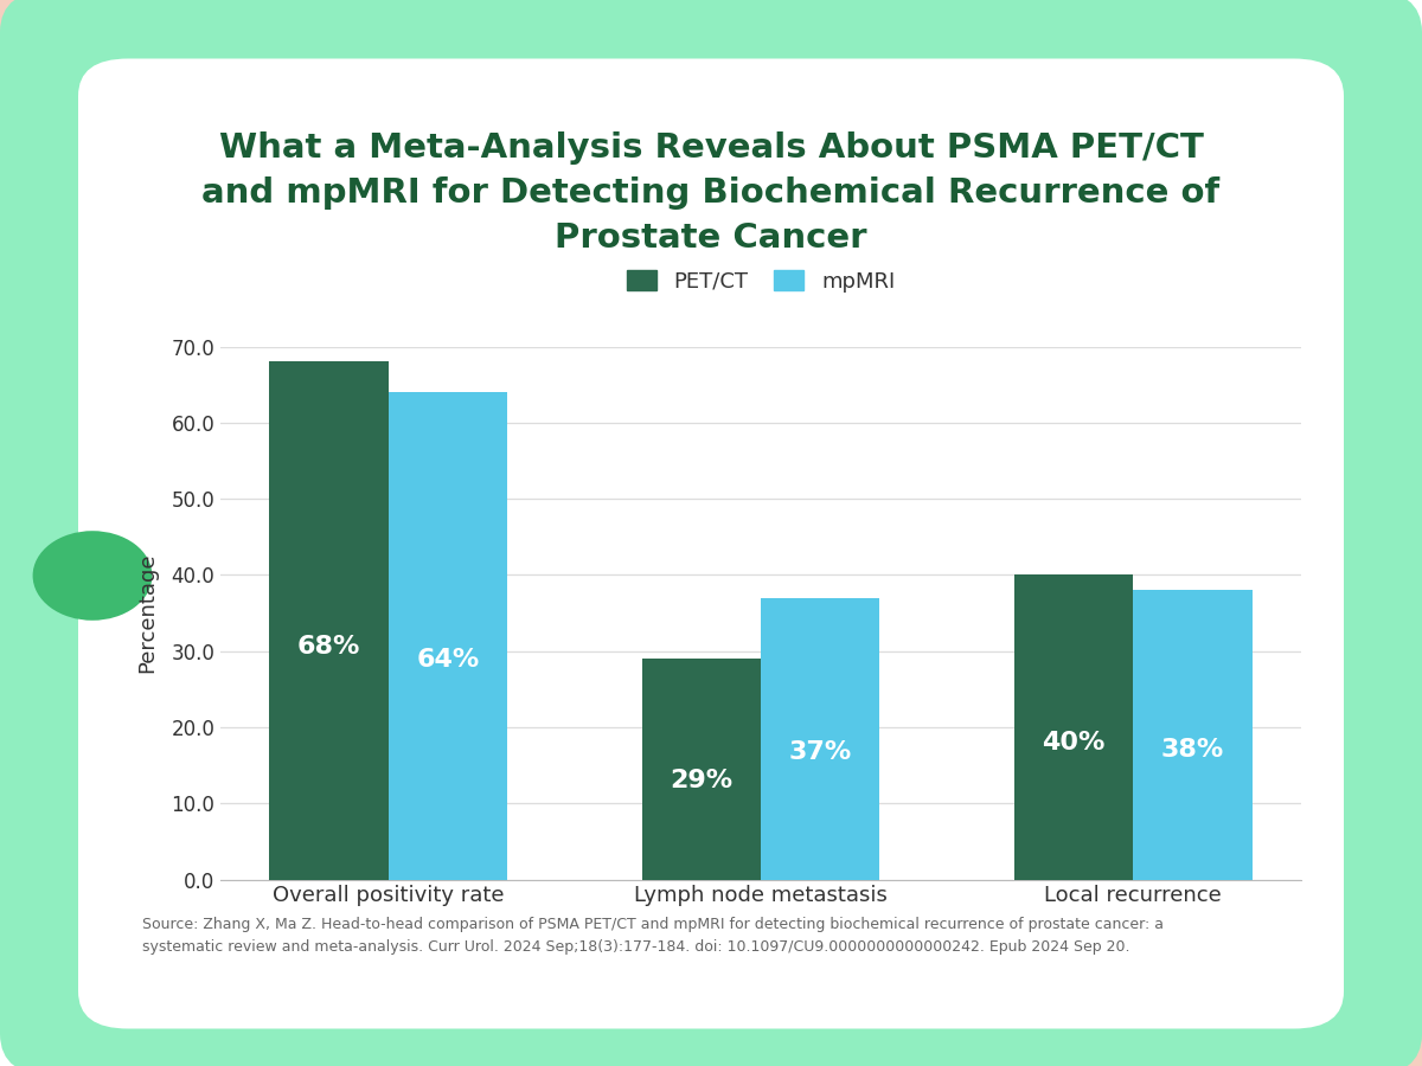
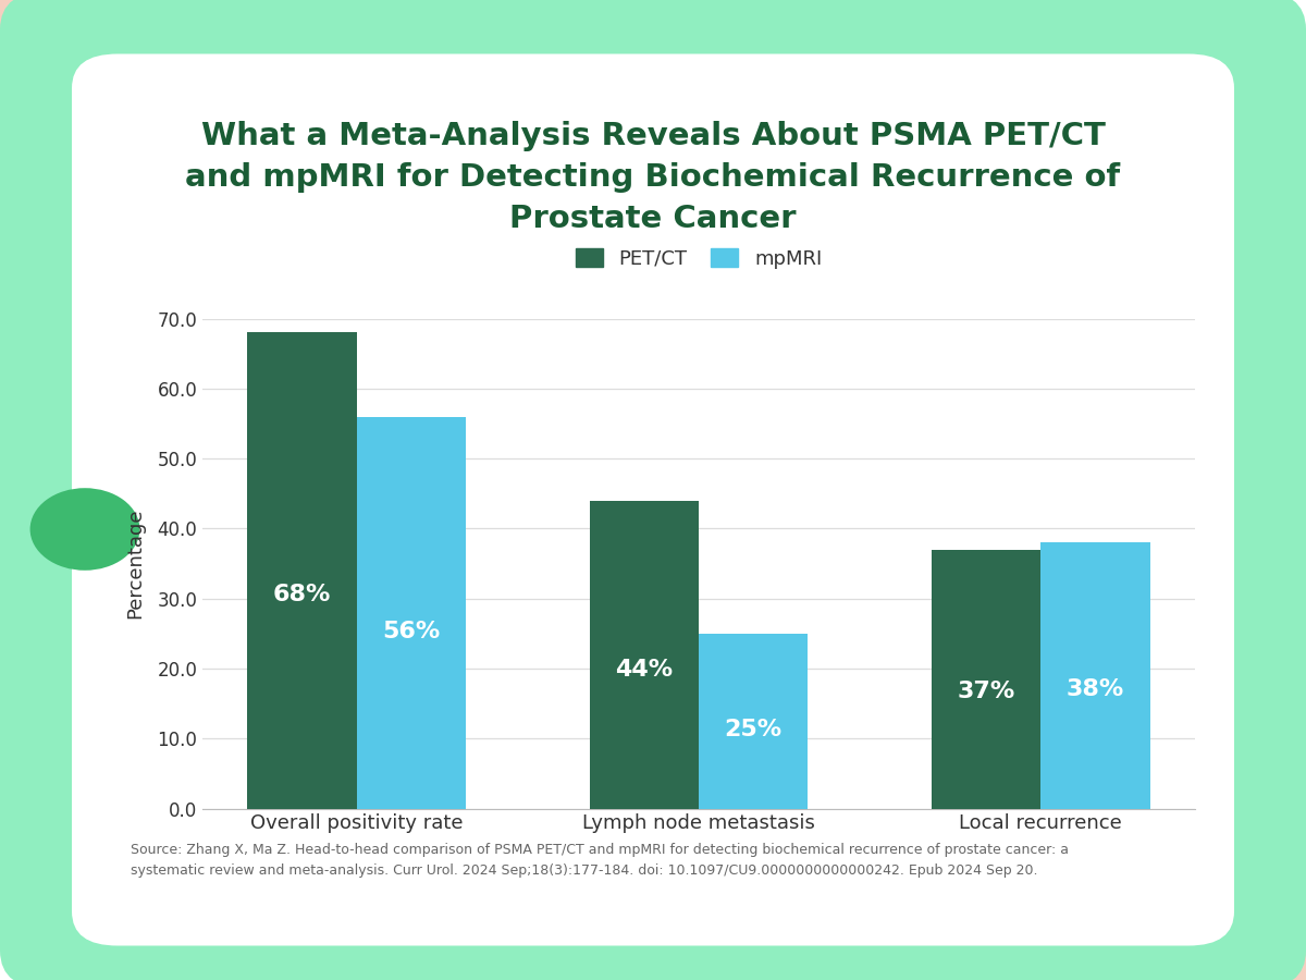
mpMRI/Overall positivity rate: 64% -> 56%
PET/CT/Lymph node metastasis: 29% -> 44%
mpMRI/Lymph node metastasis: 37% -> 25%
PET/CT/Local recurrence: 40% -> 37%
